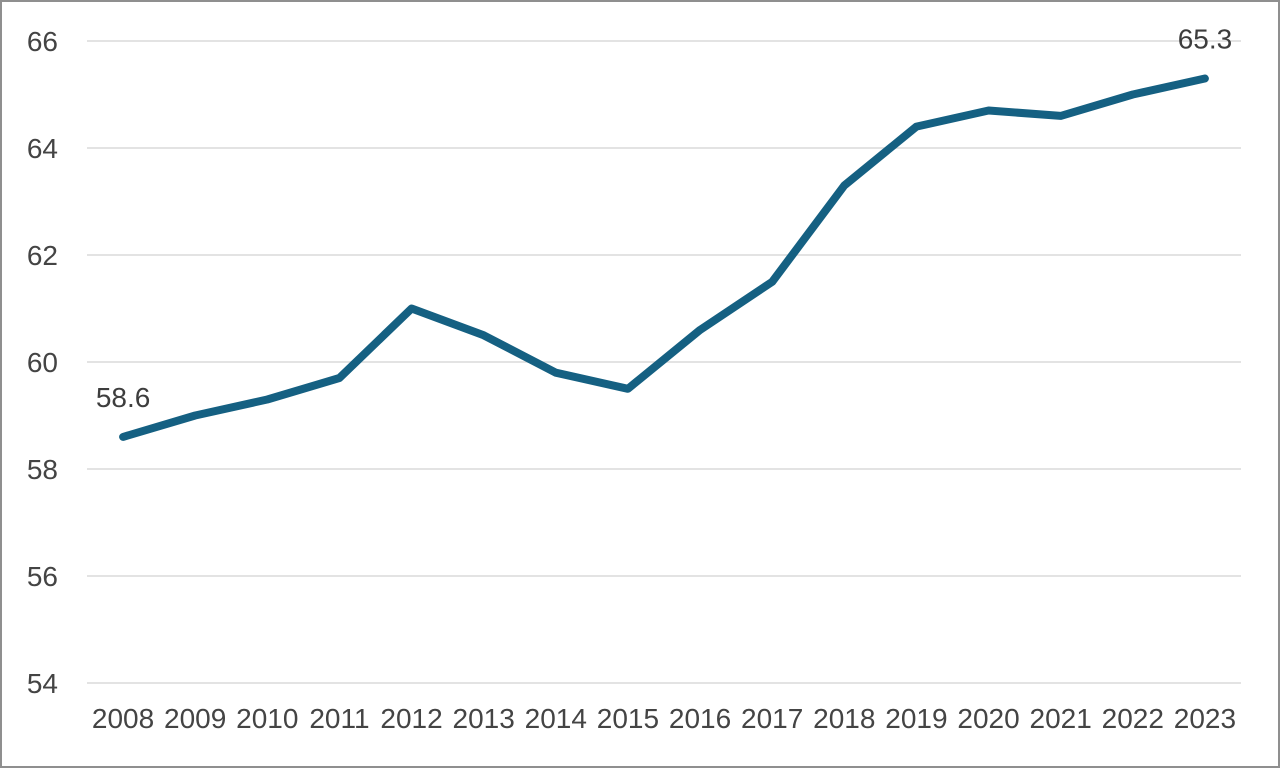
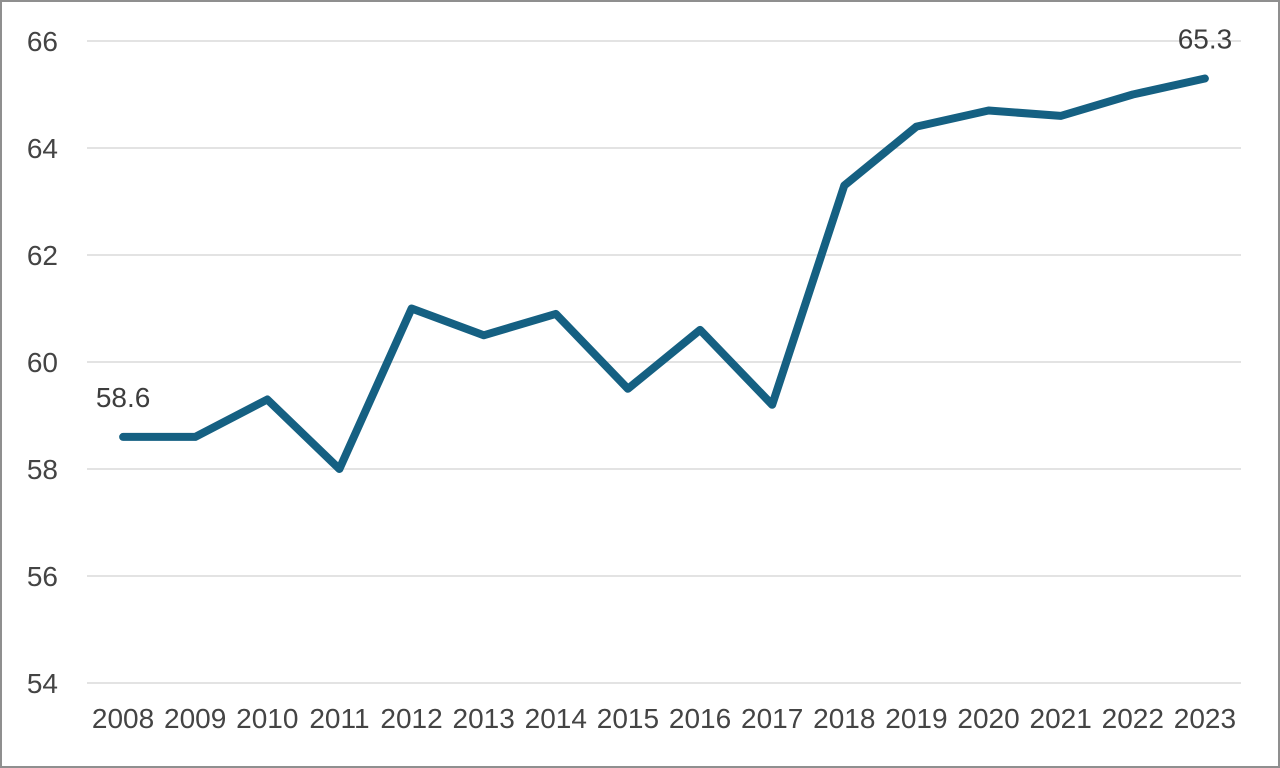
2009: 59.0 -> 58.6
2011: 59.7 -> 58.0
2014: 59.8 -> 60.9
2017: 61.5 -> 59.2
